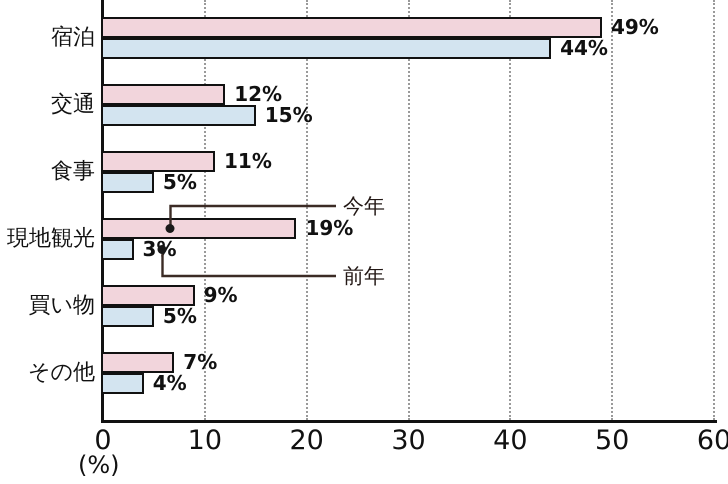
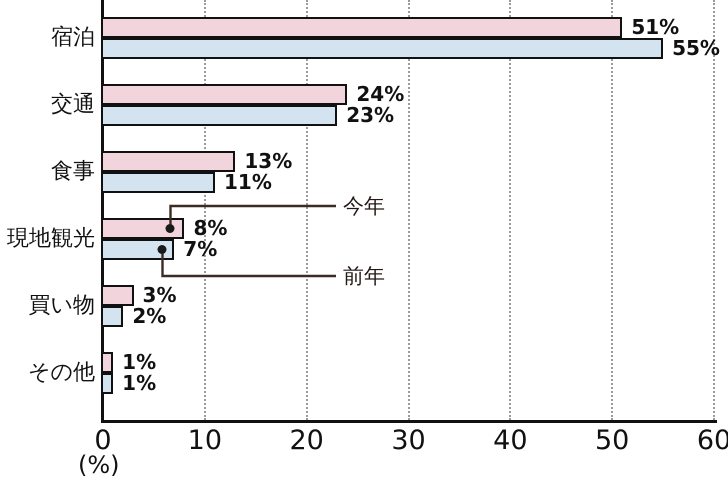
今年/宿泊: 49% -> 51%
前年/宿泊: 44% -> 55%
今年/交通: 12% -> 24%
前年/交通: 15% -> 23%
今年/食事: 11% -> 13%
前年/食事: 5% -> 11%
今年/現地観光: 19% -> 8%
前年/現地観光: 3% -> 7%
今年/買い物: 9% -> 3%
前年/買い物: 5% -> 2%
今年/その他: 7% -> 1%
前年/その他: 4% -> 1%
